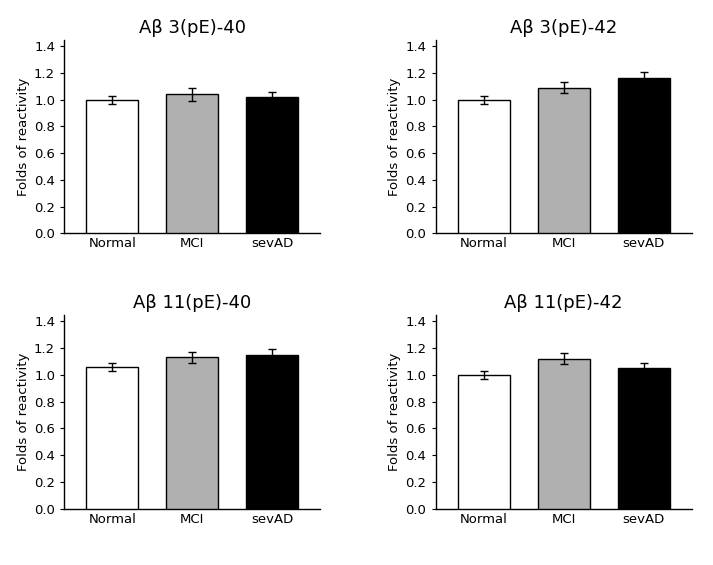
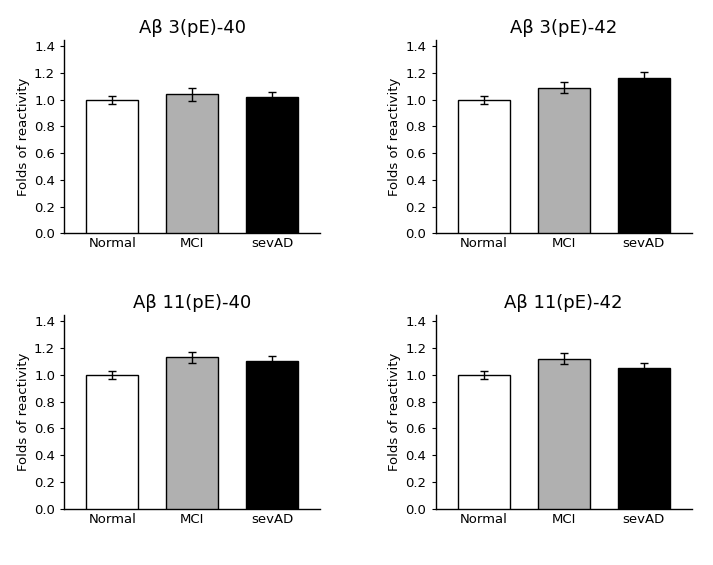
Aβ 11(pE)-40/Normal: 1.06 -> 1.00
Aβ 11(pE)-40/sevAD: 1.15 -> 1.10
